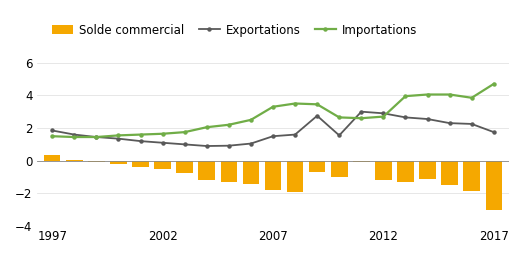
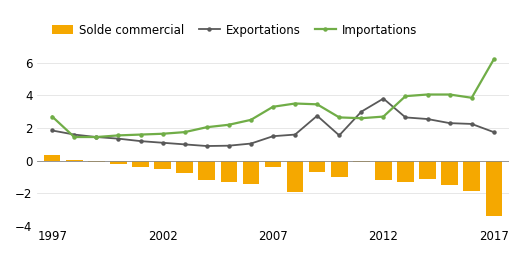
Importations/1997: 1.5 -> 2.7
Solde commercial/2007: -1.8 -> -0.4
Exportations/2012: 2.9 -> 3.8
Importations/2017: 4.7 -> 6.2
Solde commercial/2017: -3.0 -> -3.4
